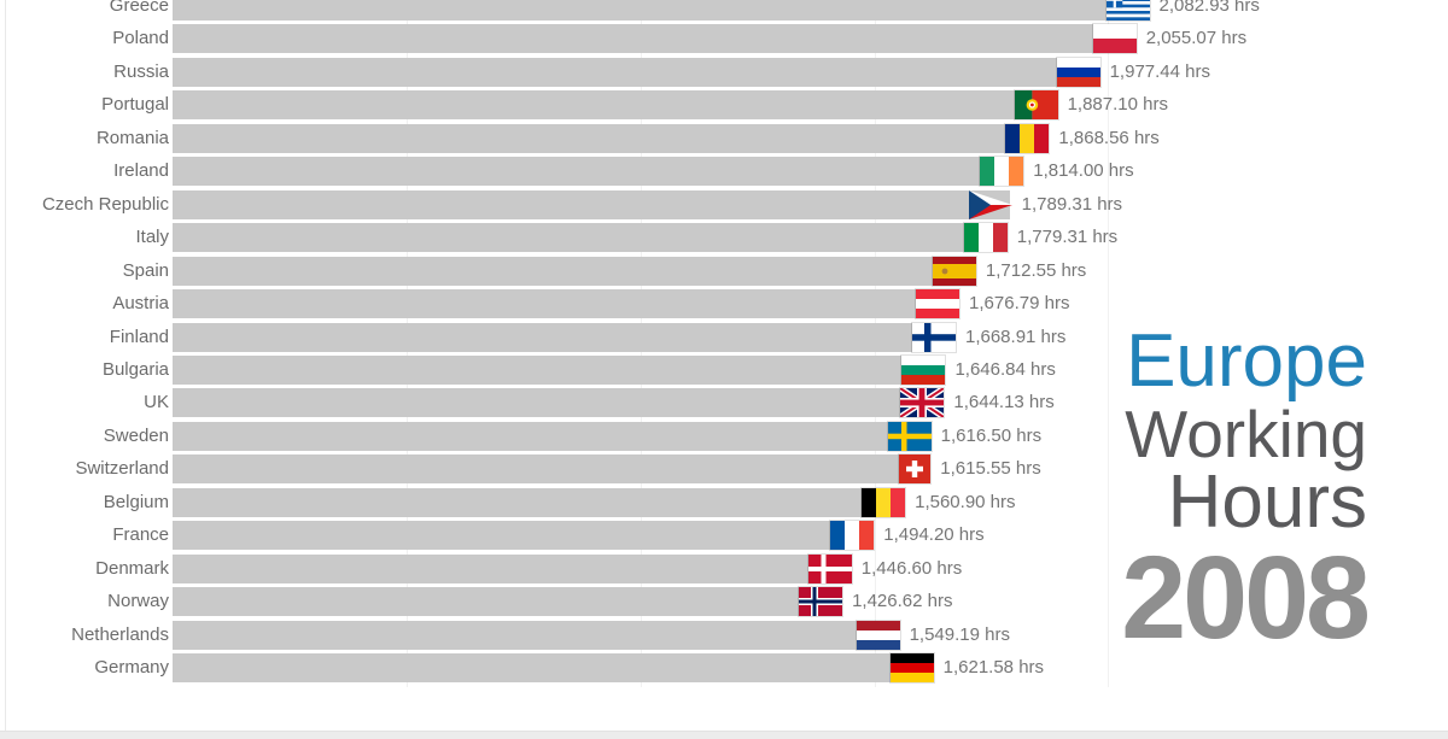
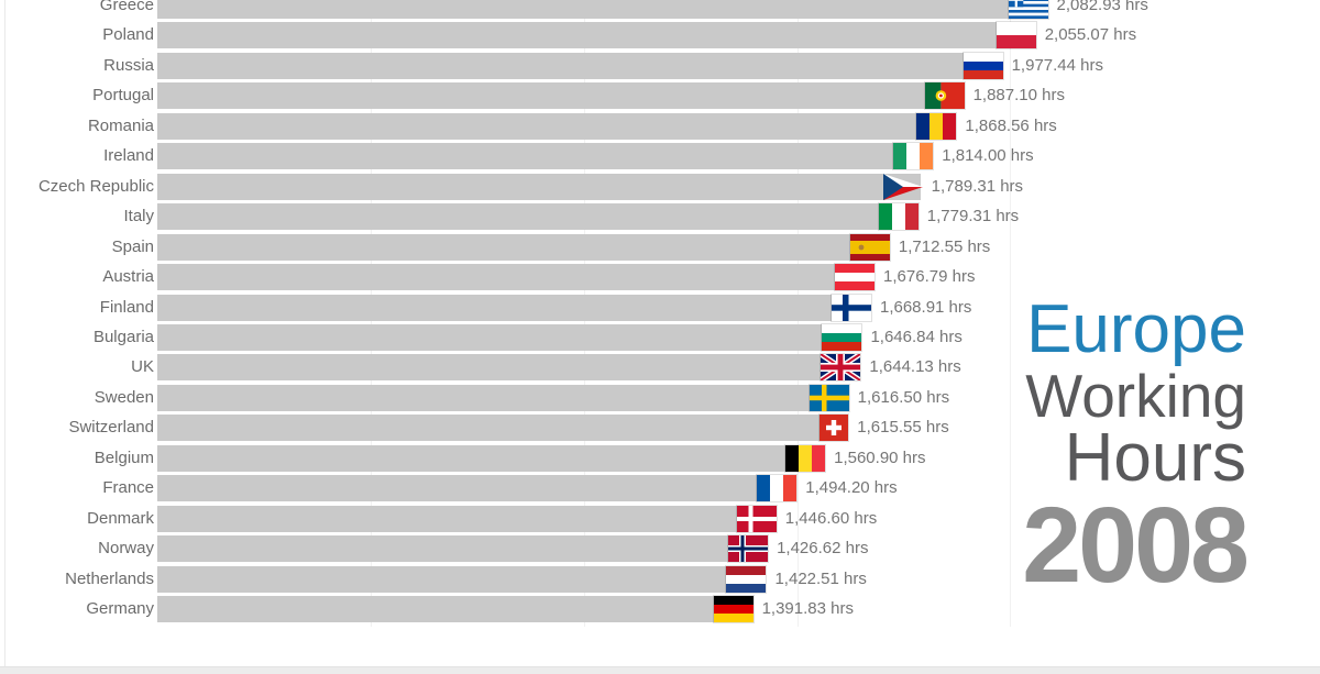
Netherlands: 1,549.19 -> 1,422.51
Germany: 1,621.58 -> 1,391.83
